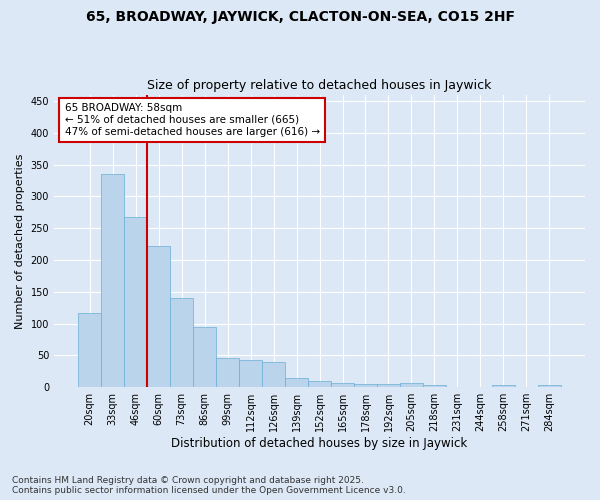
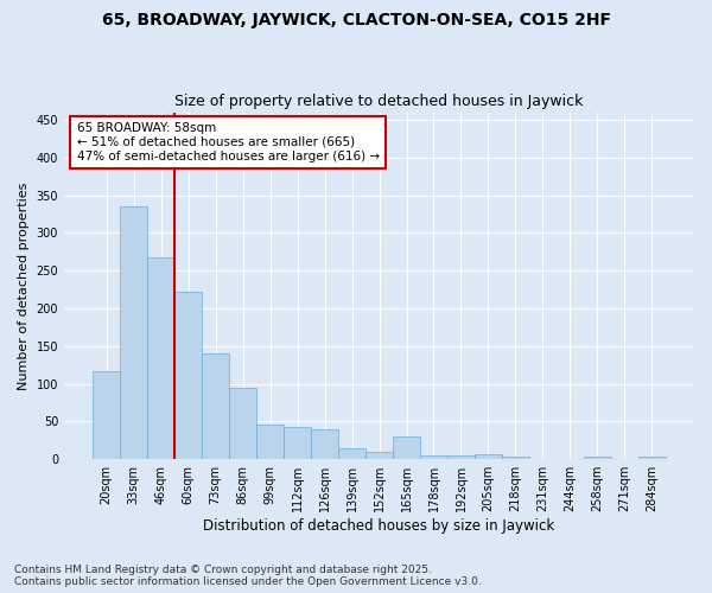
165sqm: 6 -> 30
